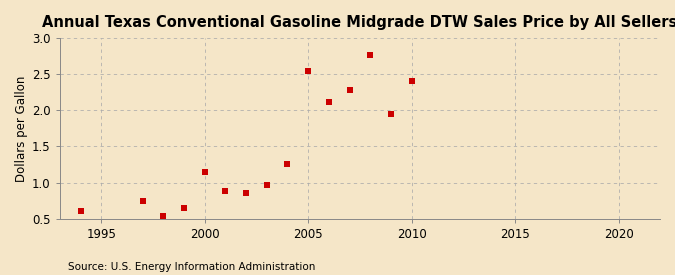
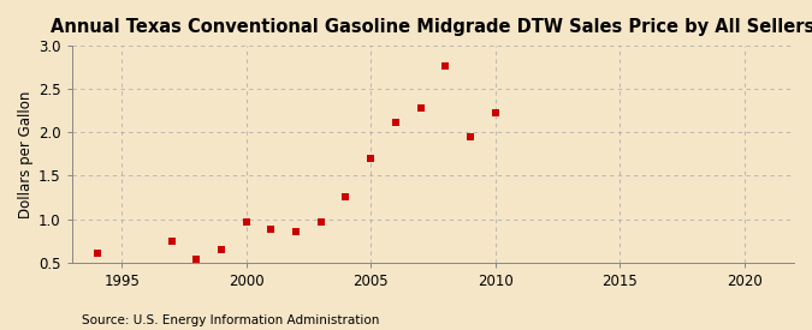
2000: 1.14 -> 0.96
2005: 2.54 -> 1.70
2010: 2.40 -> 2.22
